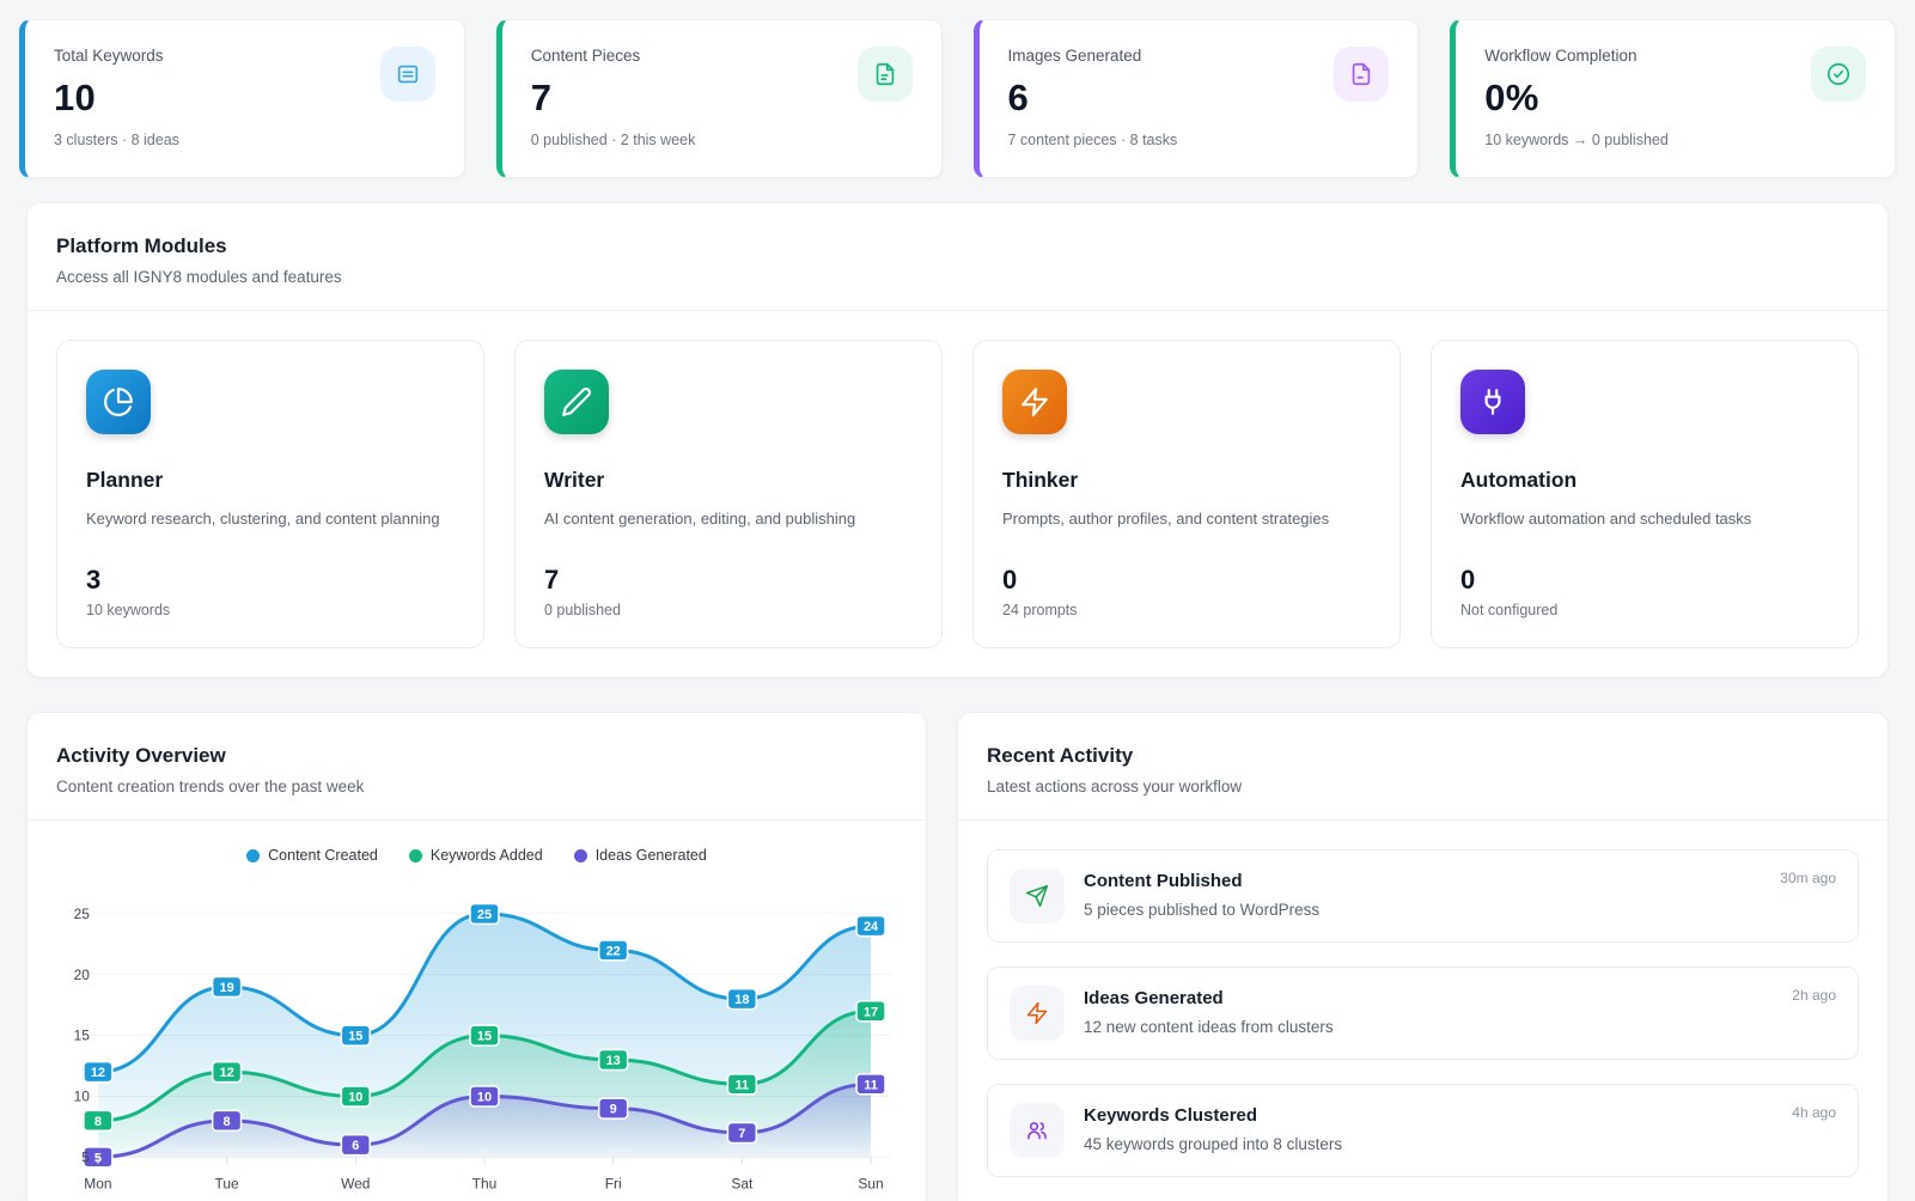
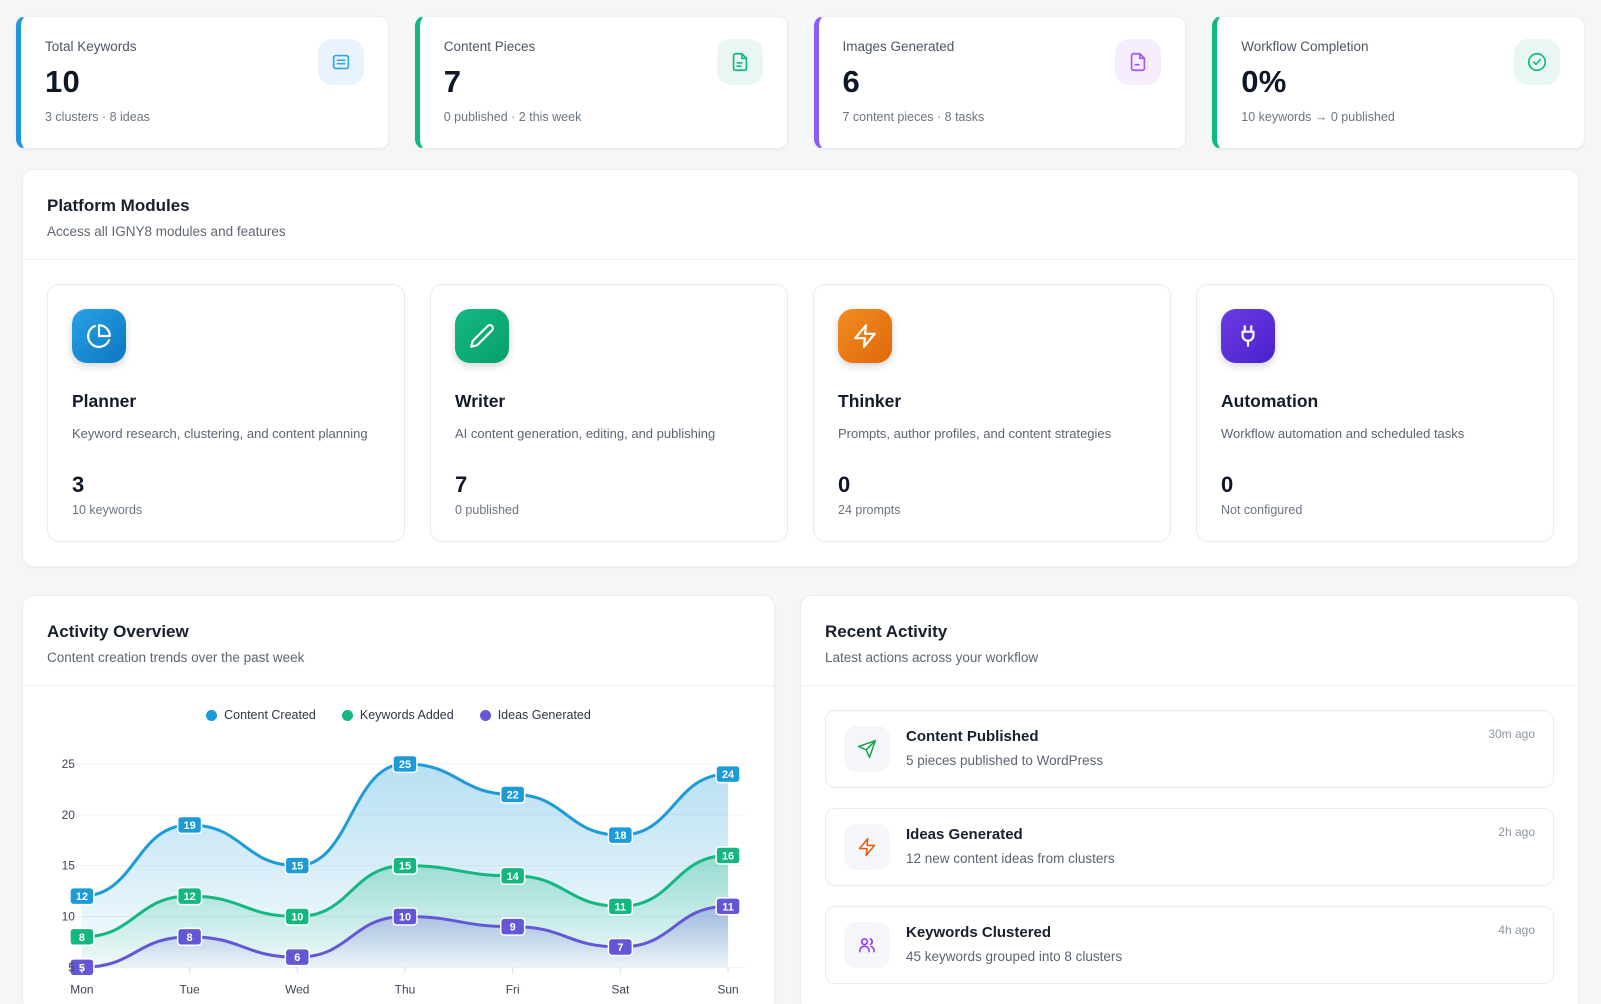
Keywords Added/Fri: 13 -> 14
Keywords Added/Sun: 17 -> 16
